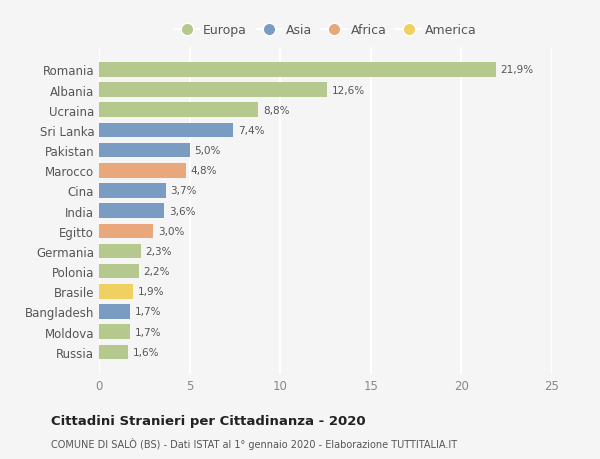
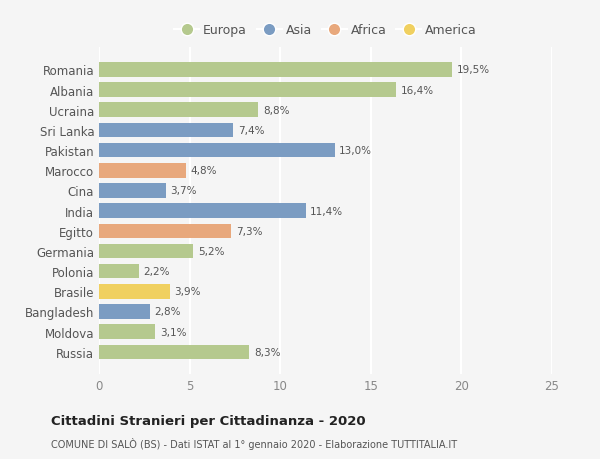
Romania: 21,9% -> 19,5%
Albania: 12,6% -> 16,4%
Pakistan: 5,0% -> 13,0%
India: 3,6% -> 11,4%
Egitto: 3,0% -> 7,3%
Germania: 2,3% -> 5,2%
Brasile: 1,9% -> 3,9%
Bangladesh: 1,7% -> 2,8%
Moldova: 1,7% -> 3,1%
Russia: 1,6% -> 8,3%
